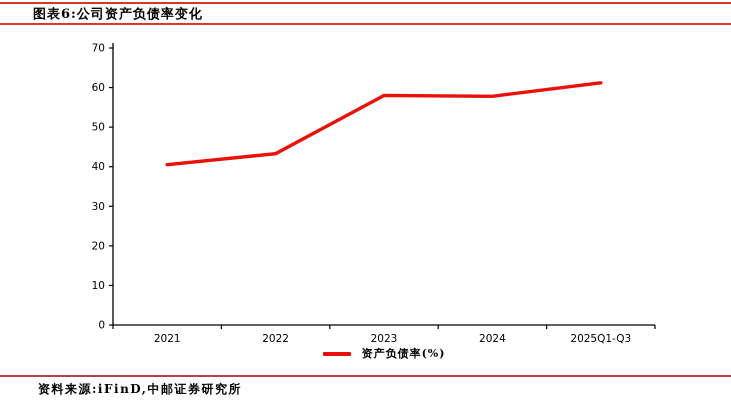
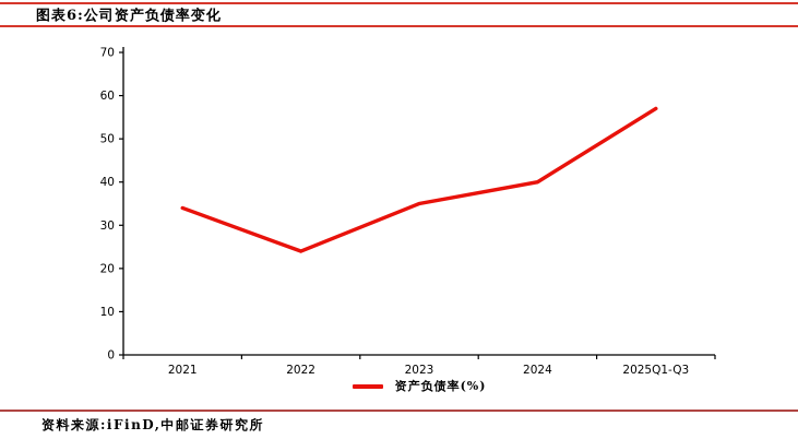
2021: 40 -> 34
2022: 43 -> 24
2023: 58 -> 35
2024: 58 -> 40
2025Q1-Q3: 61 -> 57
